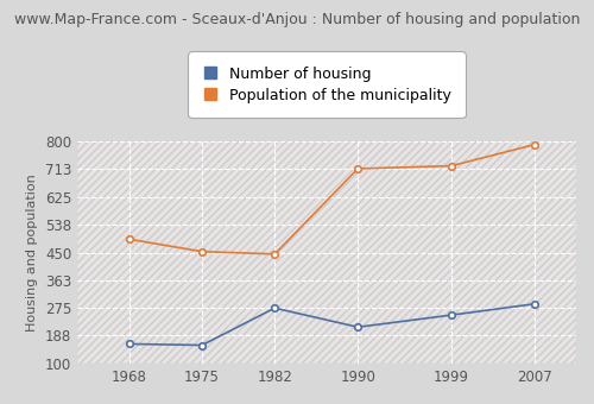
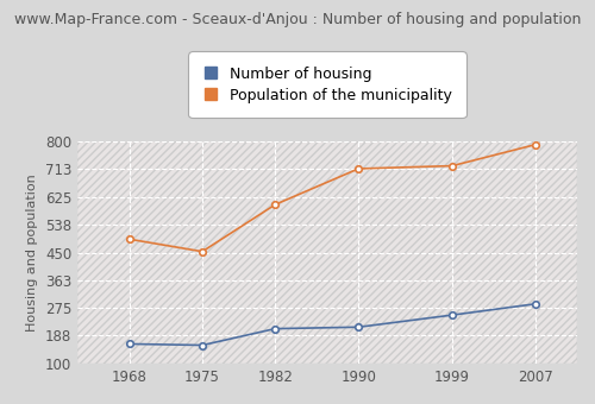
Number of housing/1982: 275 -> 210
Population of the municipality/1982: 445 -> 601
